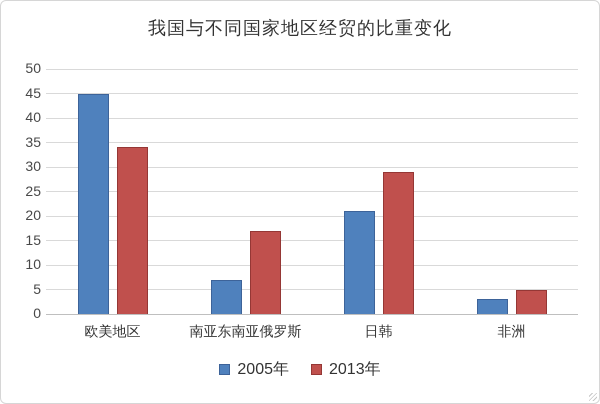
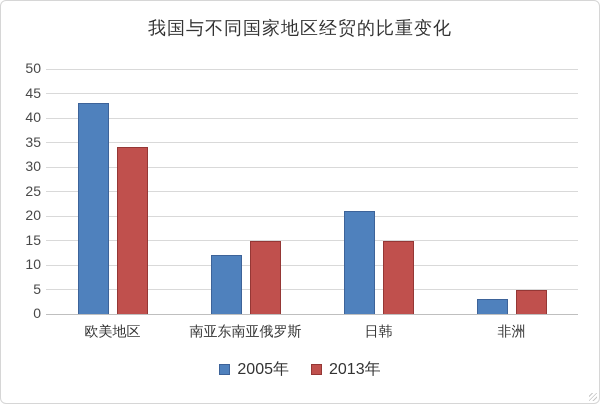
2005年/欧美地区: 45 -> 43
2005年/南亚东南亚俄罗斯: 7 -> 12
2013年/南亚东南亚俄罗斯: 17 -> 15
2013年/日韩: 29 -> 15
